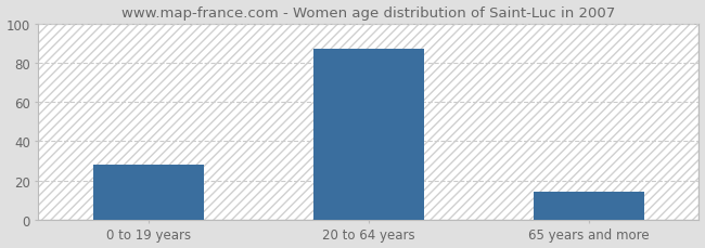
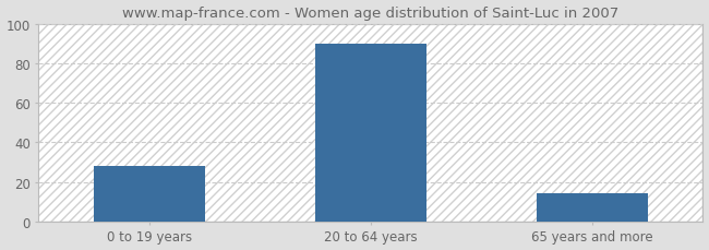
20 to 64 years: 87 -> 90
